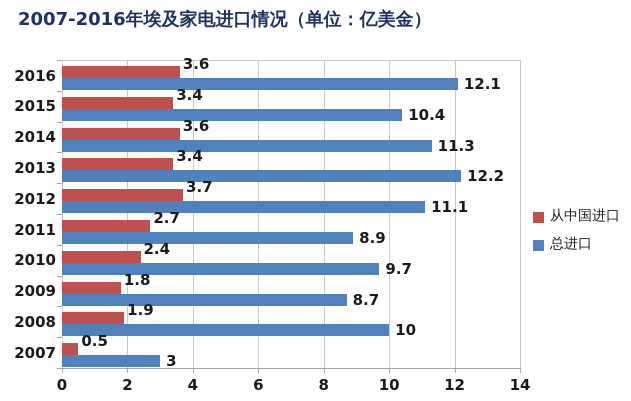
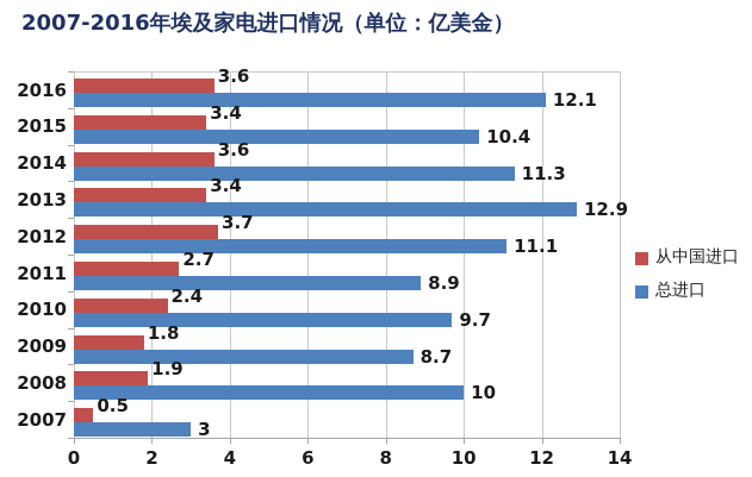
总进口/2013: 12.2 -> 12.9
